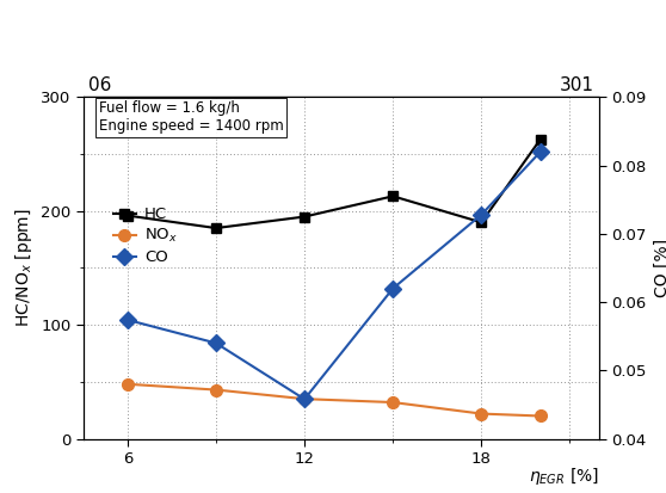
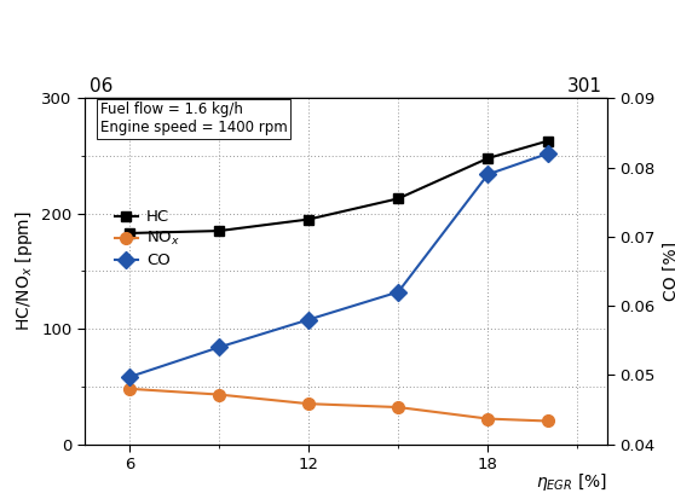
HC/6: 196 -> 183
CO/6: 0.0574 -> 0.0497
CO/12: 0.0458 -> 0.0580
HC/18: 190 -> 248
CO/18: 0.0728 -> 0.0790
